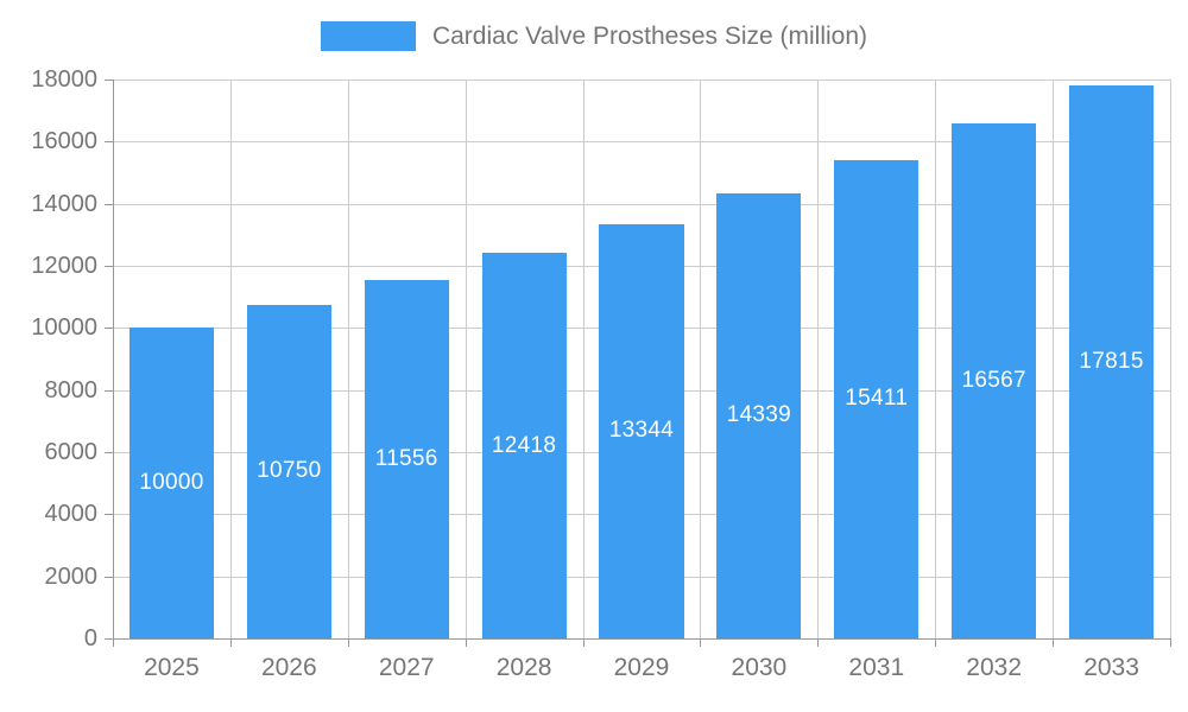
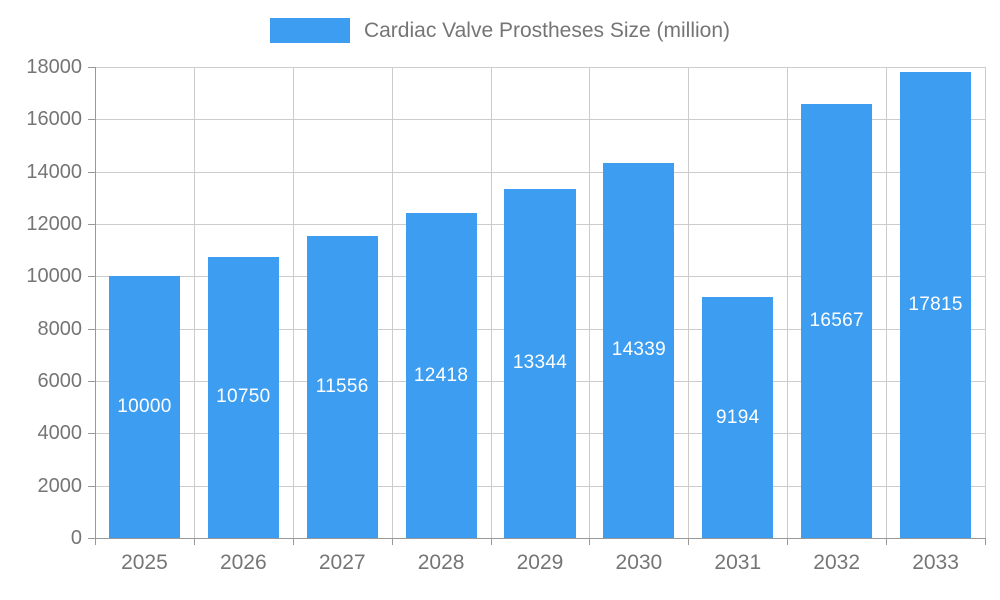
2031: 15411 -> 9194
